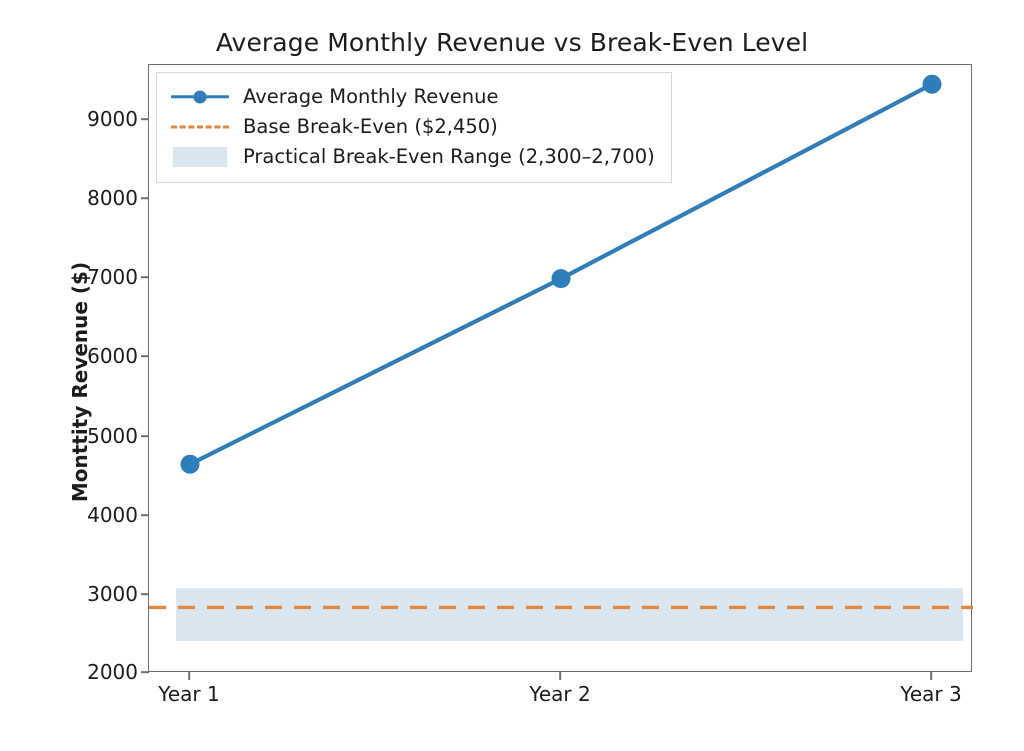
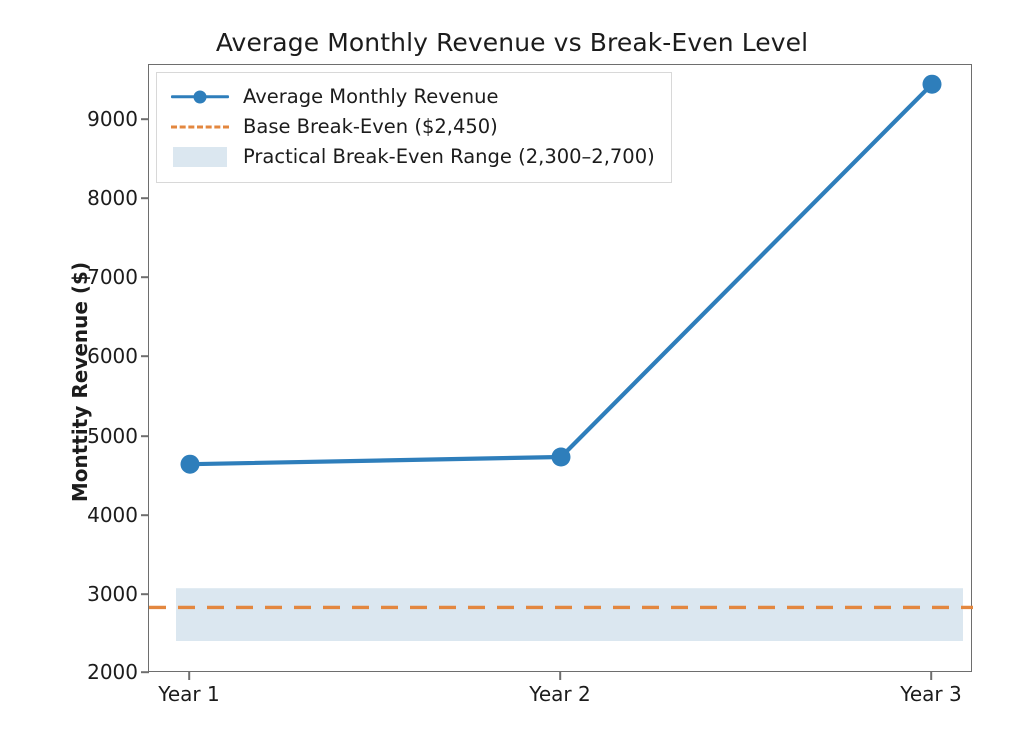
Year 2: 6900 -> 4700
